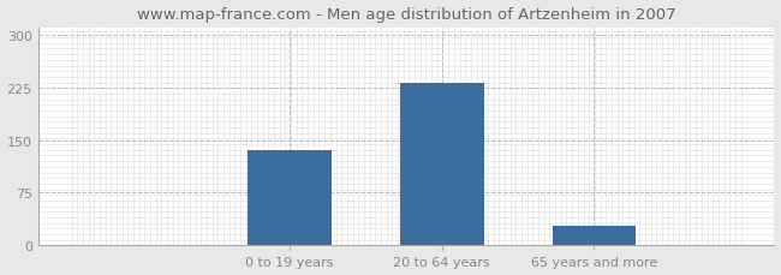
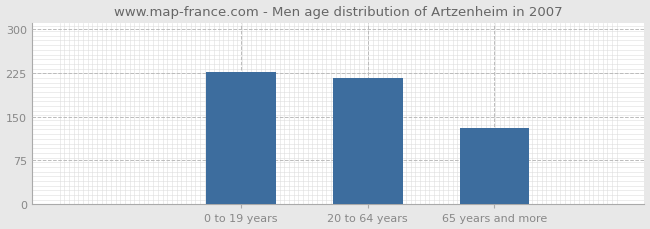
0 to 19 years: 135 -> 226
20 to 64 years: 232 -> 216
65 years and more: 28 -> 130
